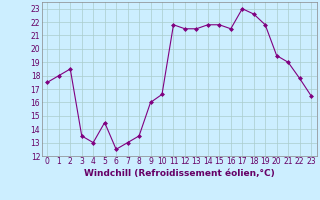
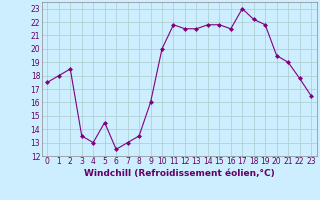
10: 16.6 -> 20.0
18: 22.6 -> 22.2
